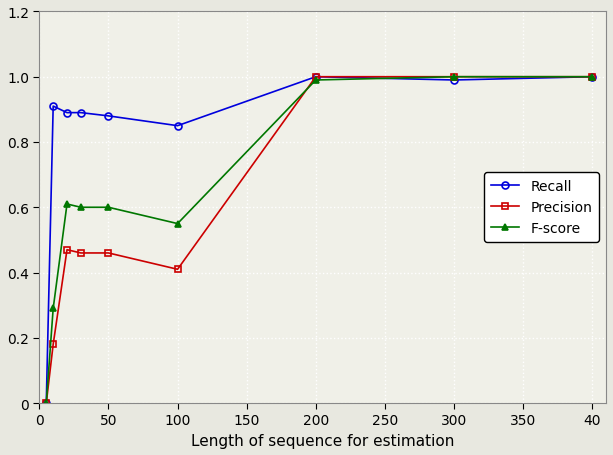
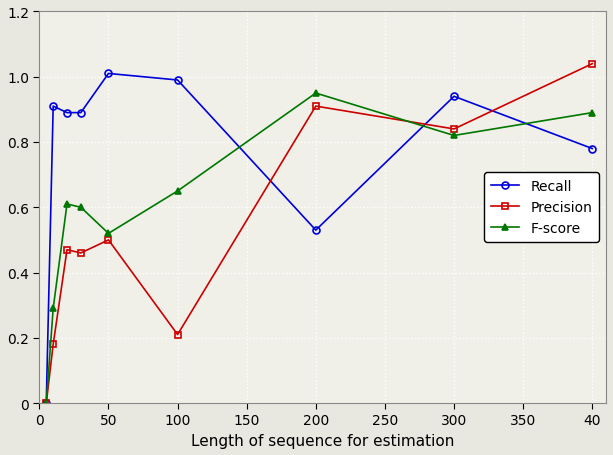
Recall/50: 0.88 -> 1.01
Precision/50: 0.46 -> 0.50
F-score/50: 0.60 -> 0.52
Recall/100: 0.85 -> 0.99
Precision/100: 0.41 -> 0.21
F-score/100: 0.55 -> 0.65
Recall/200: 1.00 -> 0.53
Precision/200: 1.00 -> 0.91
F-score/200: 0.99 -> 0.95
Recall/300: 0.99 -> 0.94
Precision/300: 1.00 -> 0.84
F-score/300: 1.00 -> 0.82
Recall/40: 1.00 -> 0.78
Precision/40: 1.00 -> 1.04
F-score/40: 1.00 -> 0.89
